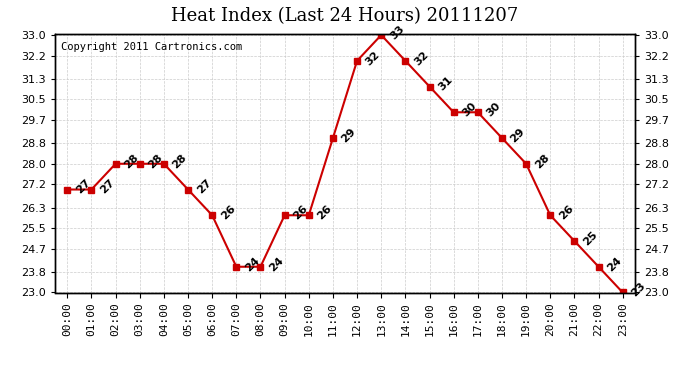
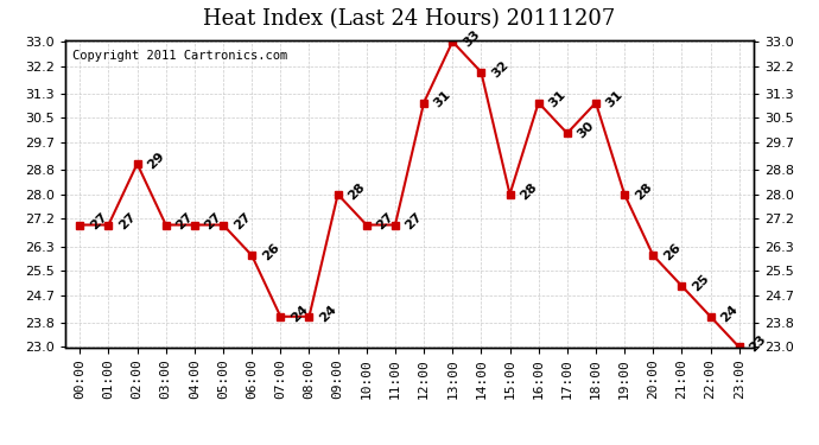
02:00: 28 -> 29
03:00: 28 -> 27
04:00: 28 -> 27
09:00: 26 -> 28
10:00: 26 -> 27
11:00: 29 -> 27
12:00: 32 -> 31
15:00: 31 -> 28
16:00: 30 -> 31
18:00: 29 -> 31
